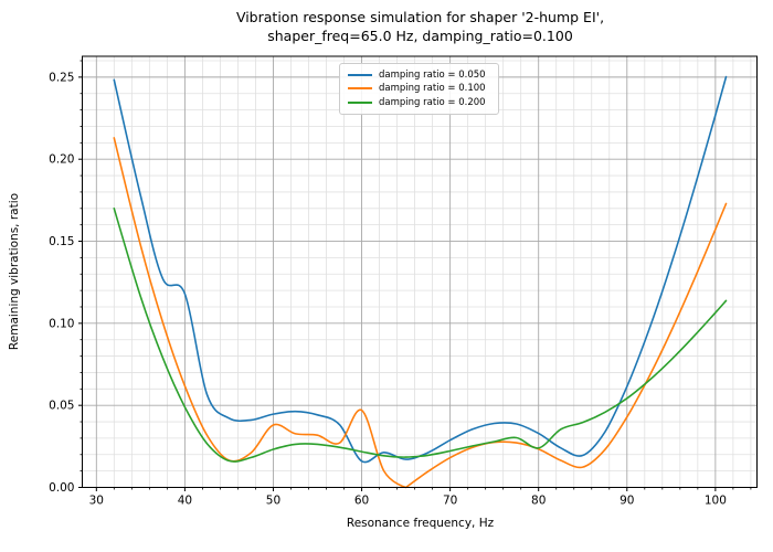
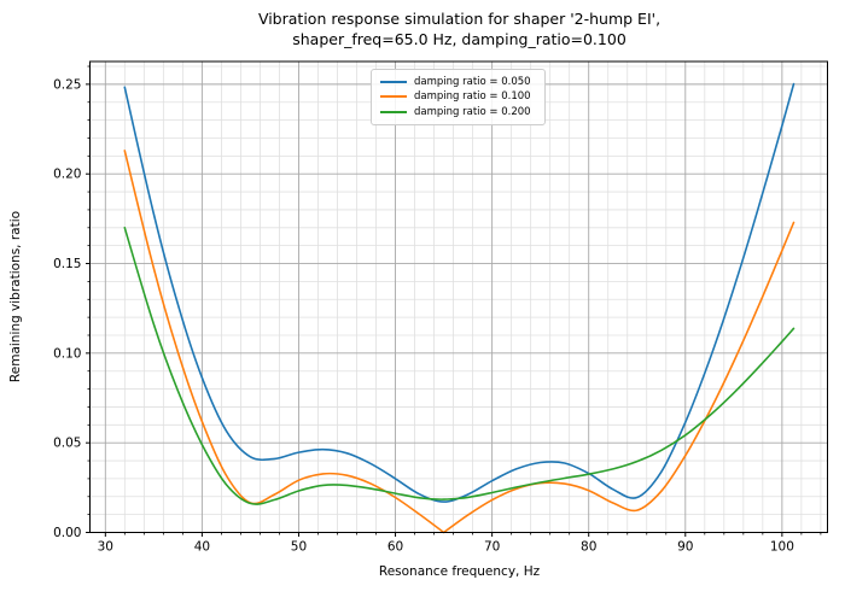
damping ratio = 0.050/40: 0.118 -> 0.086
damping ratio = 0.100/50: 0.038 -> 0.029
damping ratio = 0.050/60: 0.016 -> 0.030
damping ratio = 0.100/60: 0.047 -> 0.019
damping ratio = 0.200/80: 0.024 -> 0.033
